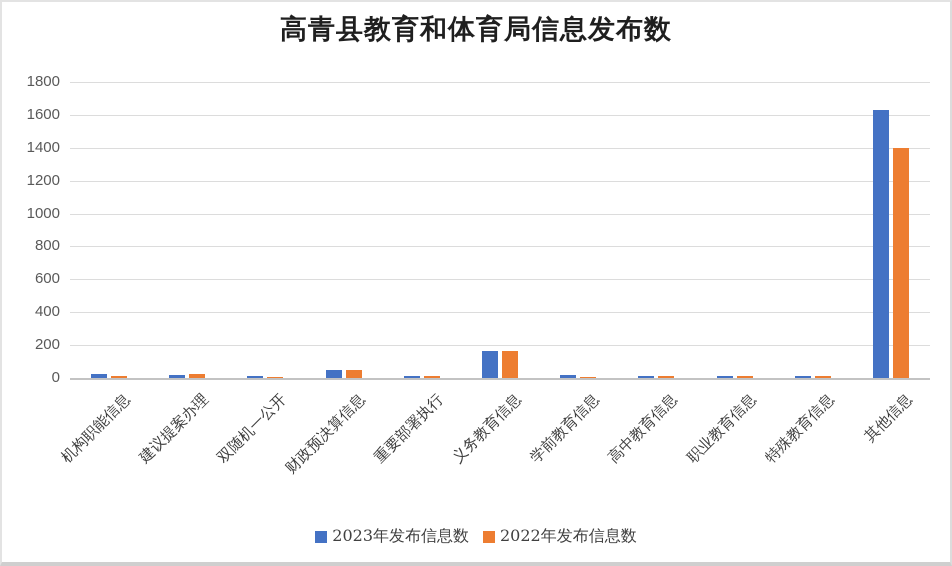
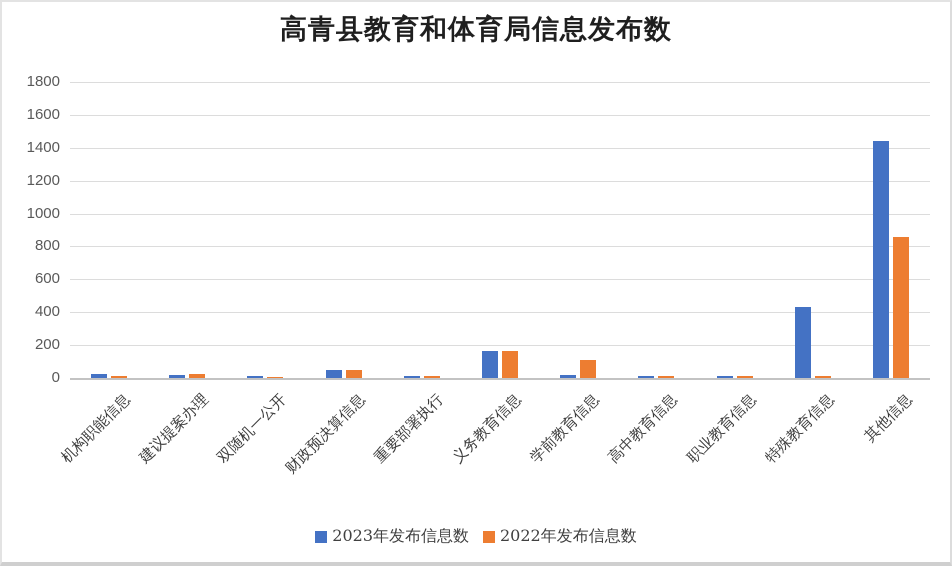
2022年发布信息数/学前教育信息: 10 -> 110
2023年发布信息数/特殊教育信息: 10 -> 430
2023年发布信息数/其他信息: 1630 -> 1440
2022年发布信息数/其他信息: 1400 -> 860
